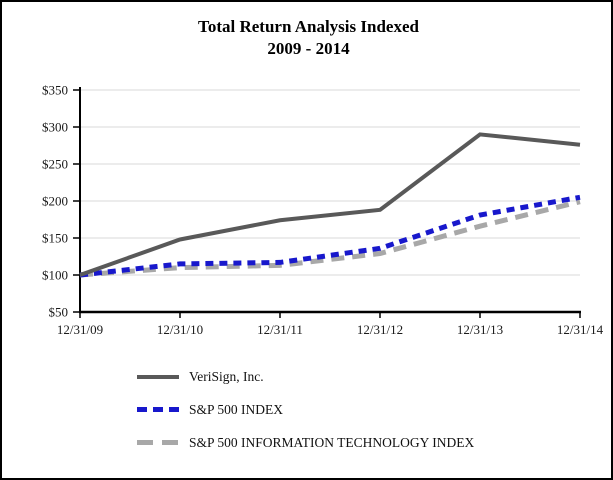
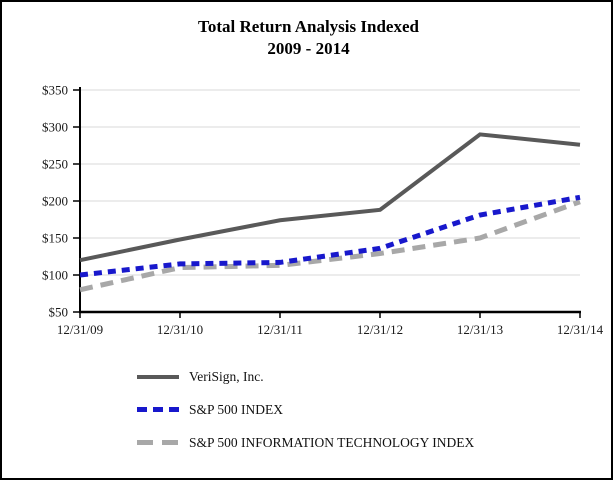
VeriSign, Inc./12/31/09: $100 -> $120
S&P 500 INFORMATION TECHNOLOGY INDEX/12/31/09: $100 -> $80
S&P 500 INFORMATION TECHNOLOGY INDEX/12/31/13: $170 -> $150
